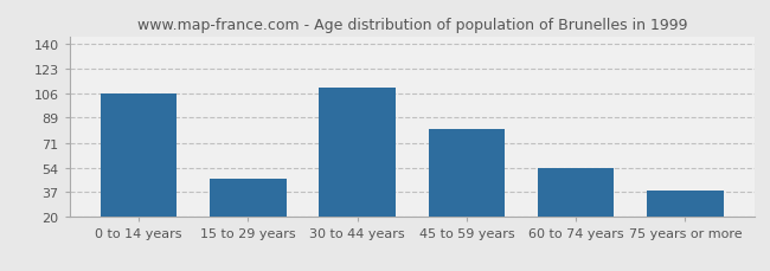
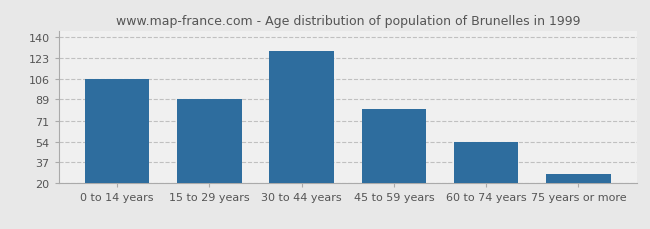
15 to 29 years: 46 -> 89
30 to 44 years: 110 -> 129
75 years or more: 38 -> 27
